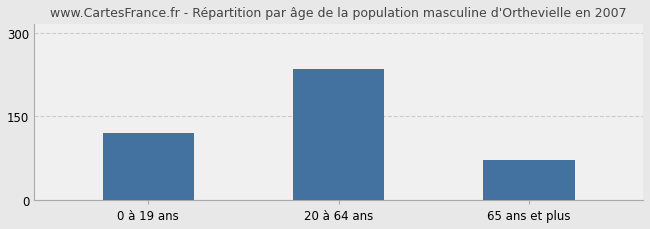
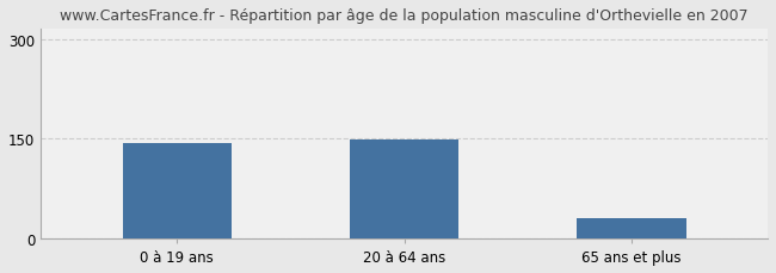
0 à 19 ans: 120 -> 144
20 à 64 ans: 235 -> 148
65 ans et plus: 72 -> 30
